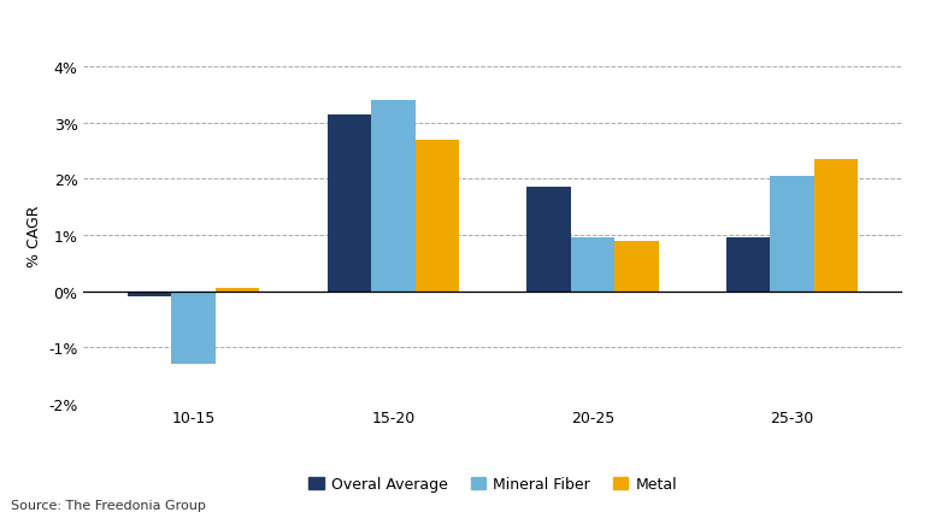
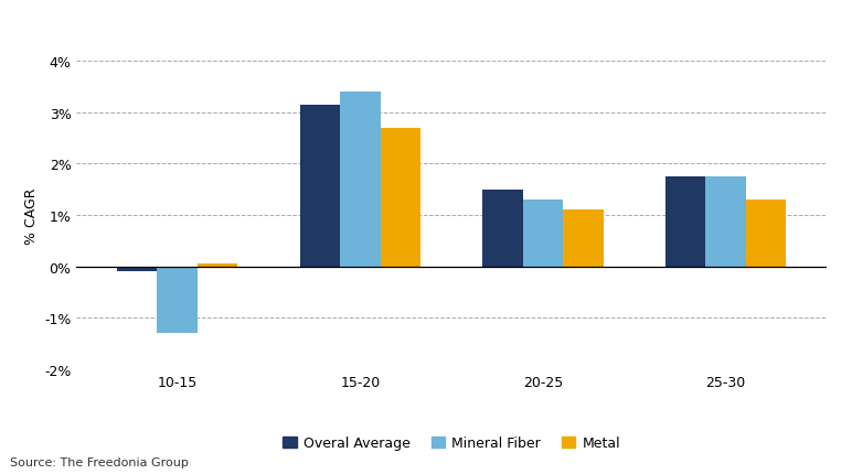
Overal Average/20-25: 1.85% -> 1.50%
Mineral Fiber/20-25: 0.95% -> 1.30%
Metal/20-25: 0.90% -> 1.10%
Overal Average/25-30: 0.95% -> 1.75%
Mineral Fiber/25-30: 2.05% -> 1.75%
Metal/25-30: 2.35% -> 1.30%
